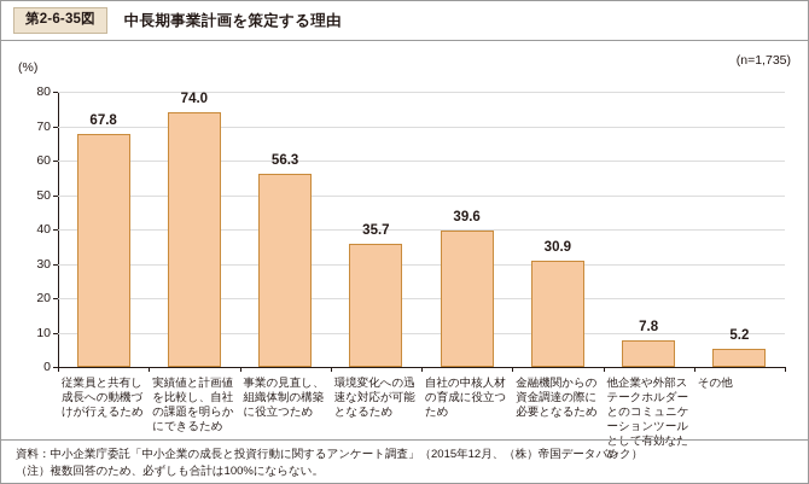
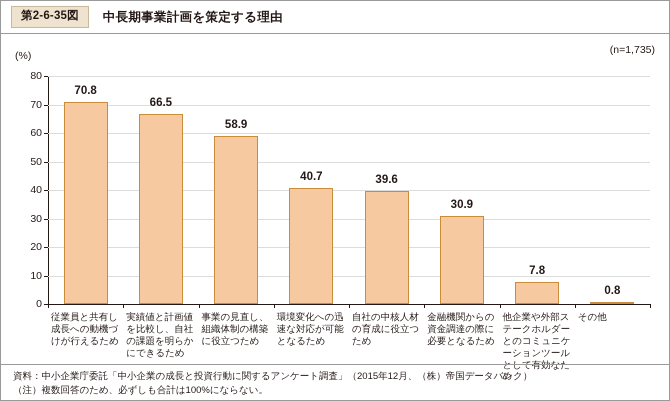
従業員と共有し成長への動機づけが行えるため: 67.8 -> 70.8
実績値と計画値を比較し、自社の課題を明らかにできるため: 74.0 -> 66.5
事業の見直し、組織体制の構築に役立つため: 56.3 -> 58.9
環境変化への迅速な対応が可能となるため: 35.7 -> 40.7
その他: 5.2 -> 0.8
